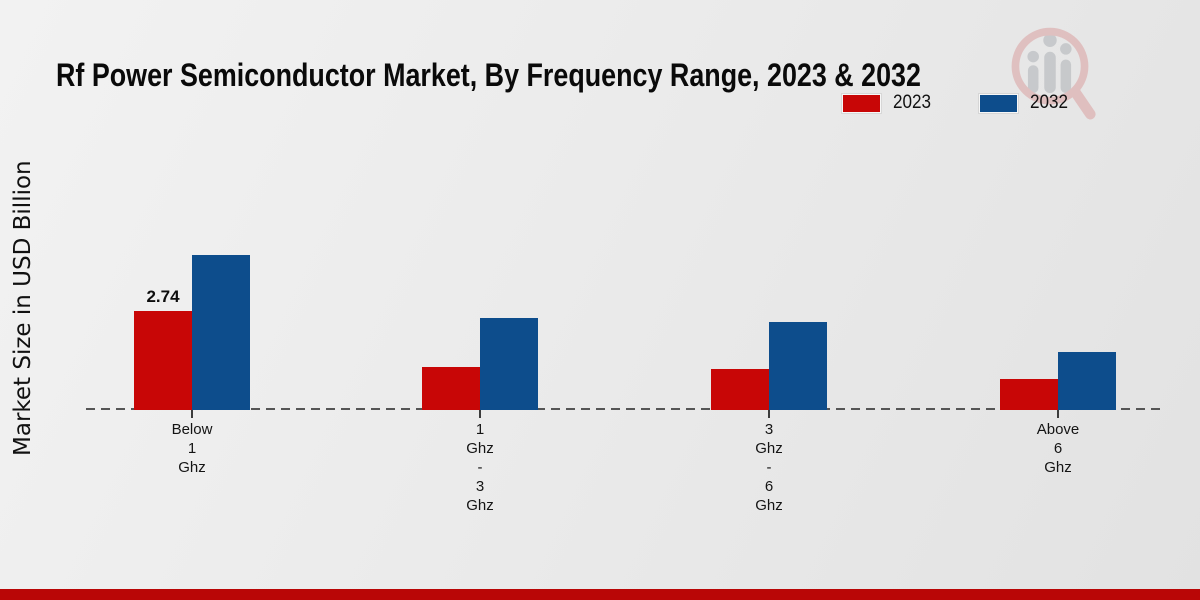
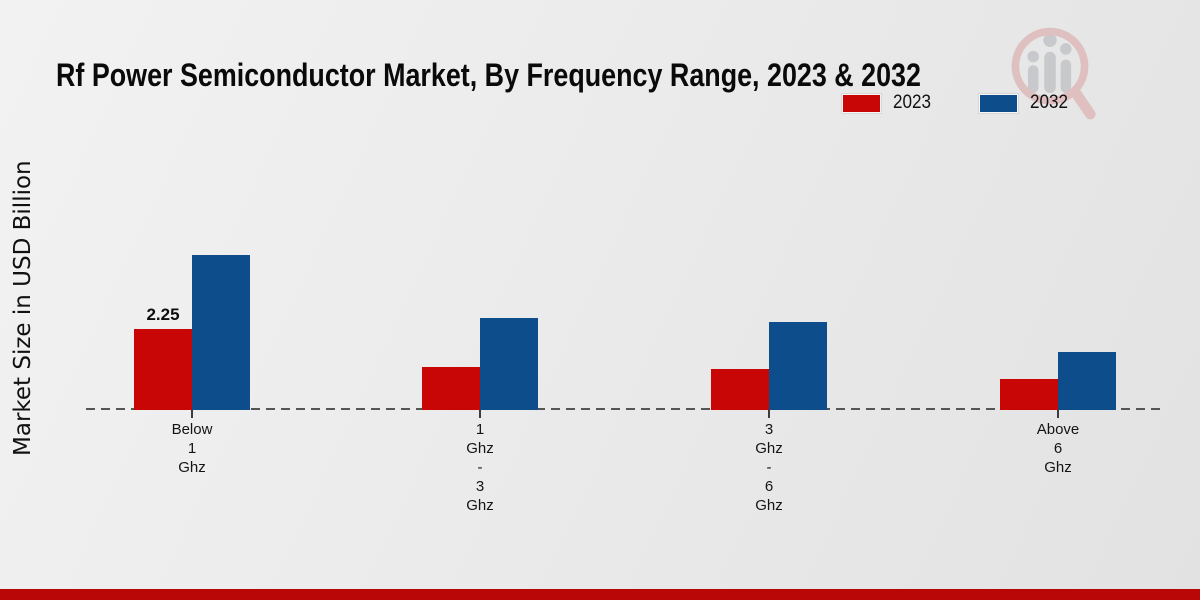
2023/Below 1 Ghz: 2.74 -> 2.25
